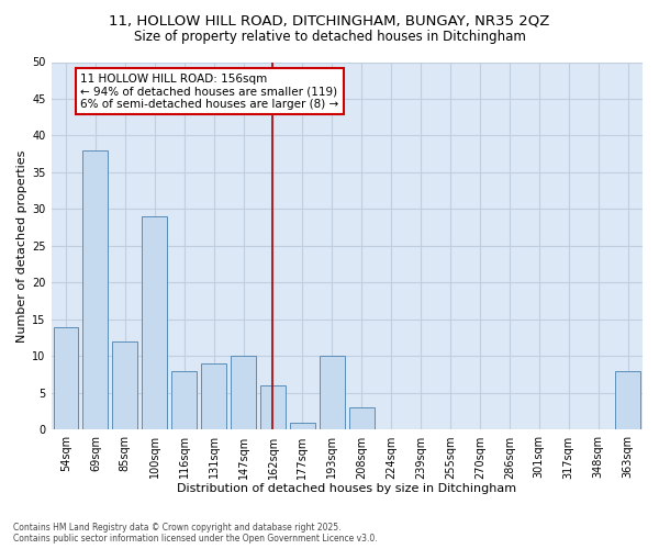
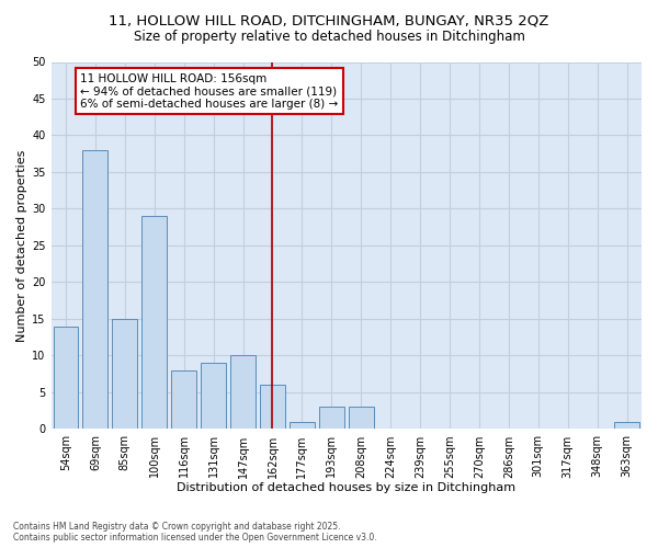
85sqm: 12 -> 15
193sqm: 10 -> 3
363sqm: 8 -> 1
